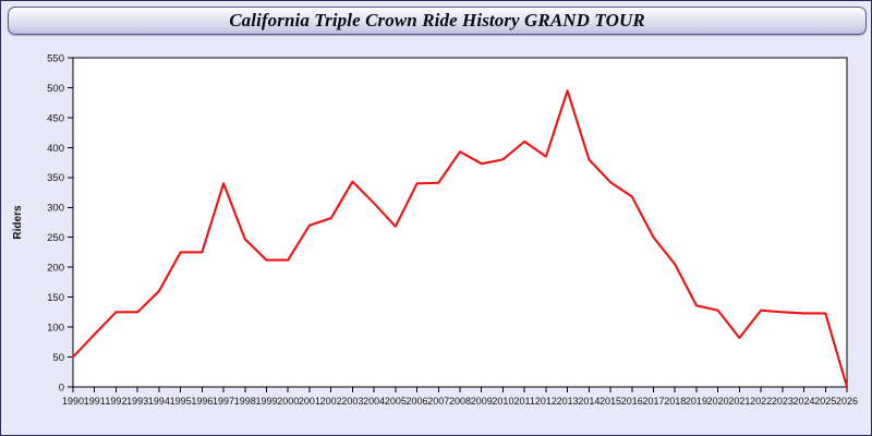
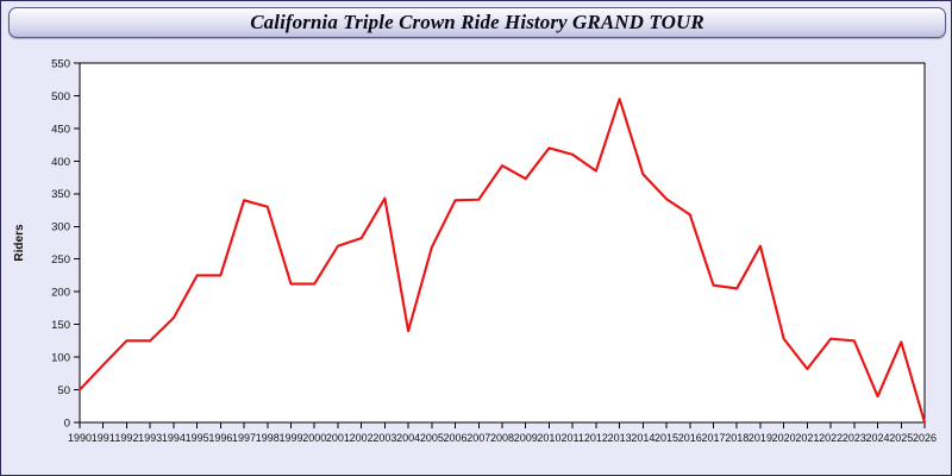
1998: 250 -> 330
2004: 310 -> 140
2010: 380 -> 420
2017: 250 -> 210
2019: 140 -> 270
2024: 120 -> 40
